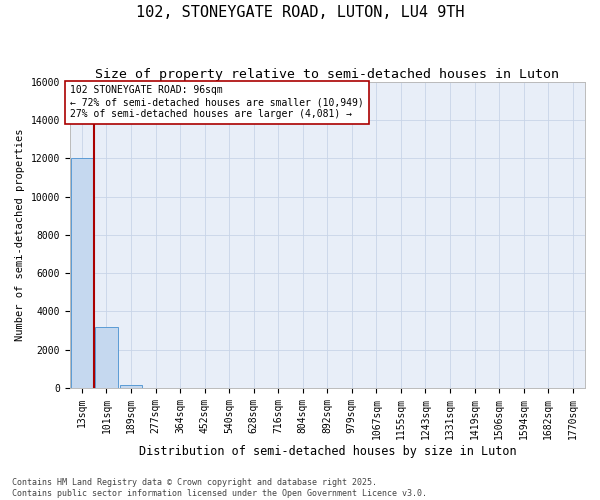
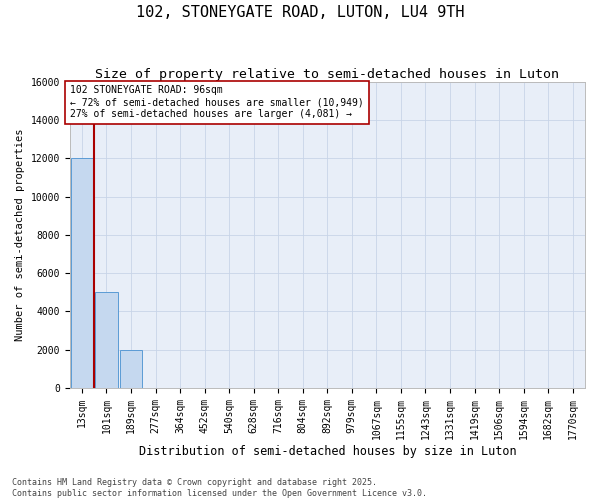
101sqm: 3200 -> 5000
189sqm: 200 -> 2000
